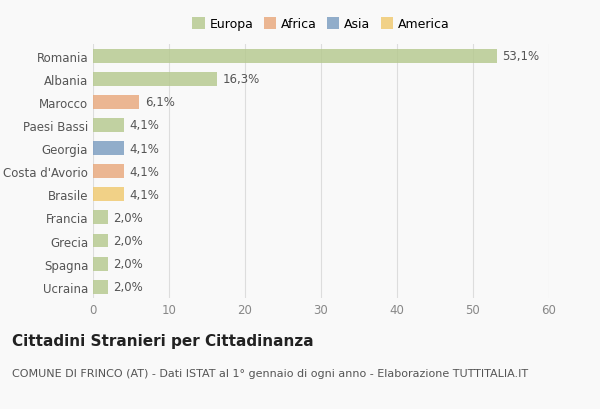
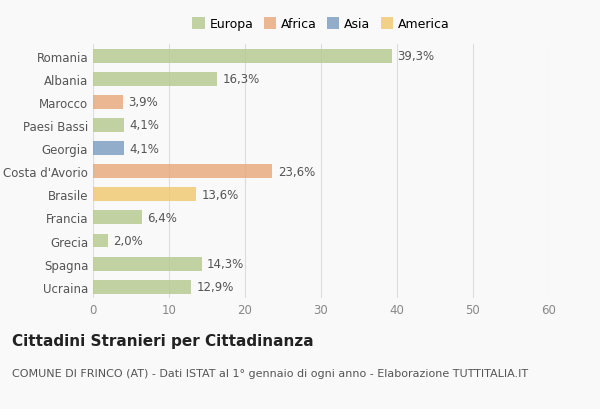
Romania: 53,1% -> 39,3%
Marocco: 6,1% -> 3,9%
Costa d'Avorio: 4,1% -> 23,6%
Brasile: 4,1% -> 13,6%
Francia: 2,0% -> 6,4%
Spagna: 2,0% -> 14,3%
Ucraina: 2,0% -> 12,9%
